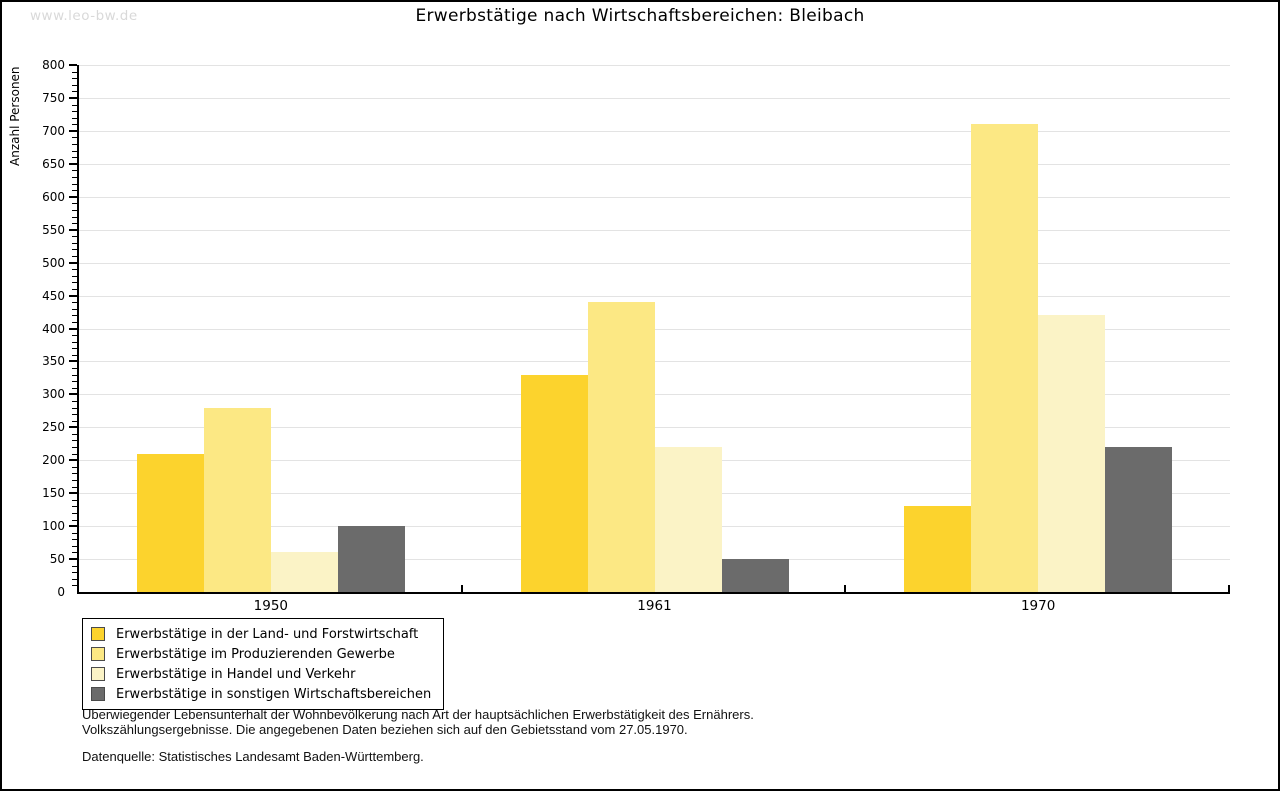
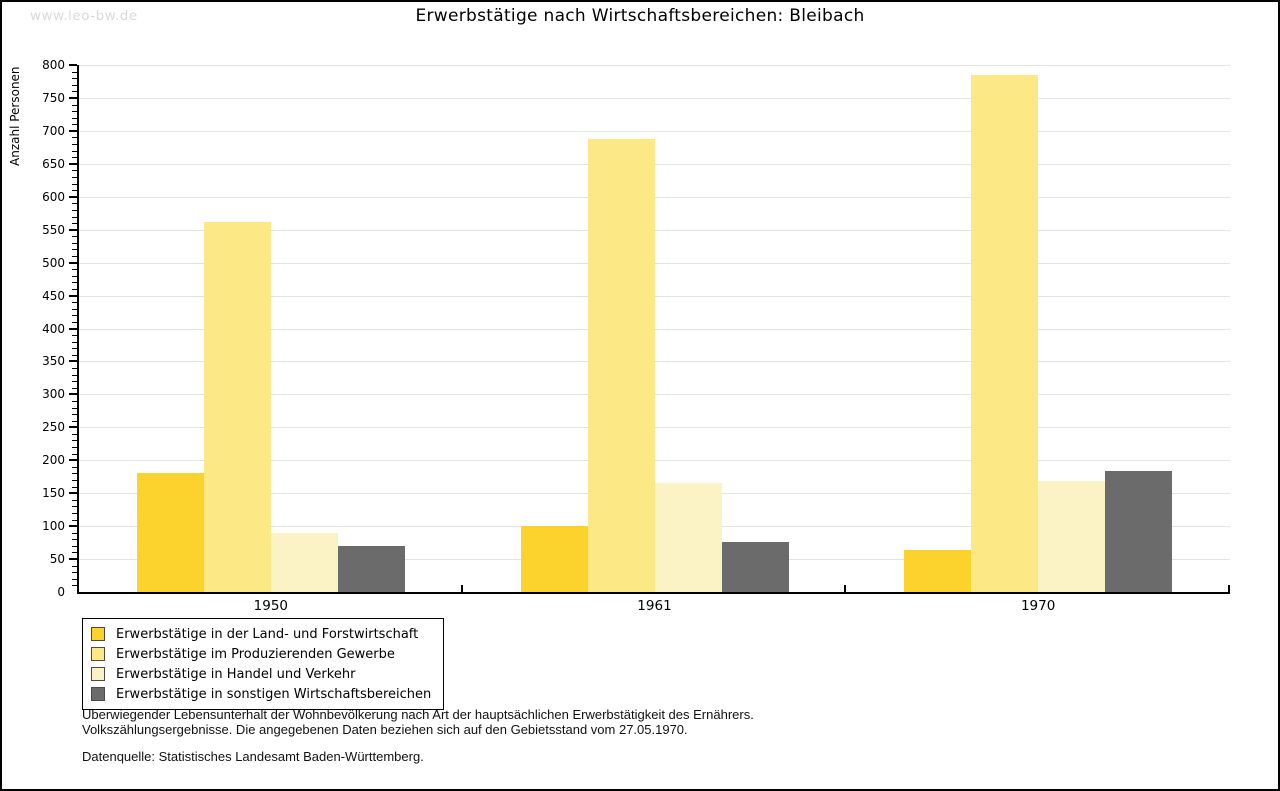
Erwerbstätige in der Land- und Forstwirtschaft/1950: 210 -> 180
Erwerbstätige im Produzierenden Gewerbe/1950: 280 -> 560
Erwerbstätige in Handel und Verkehr/1950: 60 -> 90
Erwerbstätige in sonstigen Wirtschaftsbereichen/1950: 100 -> 70
Erwerbstätige in der Land- und Forstwirtschaft/1961: 330 -> 100
Erwerbstätige im Produzierenden Gewerbe/1961: 440 -> 690
Erwerbstätige in Handel und Verkehr/1961: 220 -> 160
Erwerbstätige in sonstigen Wirtschaftsbereichen/1961: 50 -> 80
Erwerbstätige in der Land- und Forstwirtschaft/1970: 130 -> 60
Erwerbstätige im Produzierenden Gewerbe/1970: 710 -> 780
Erwerbstätige in Handel und Verkehr/1970: 420 -> 170
Erwerbstätige in sonstigen Wirtschaftsbereichen/1970: 220 -> 180
